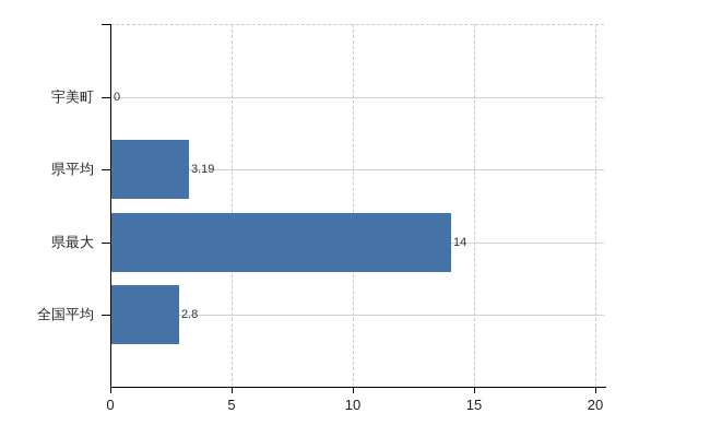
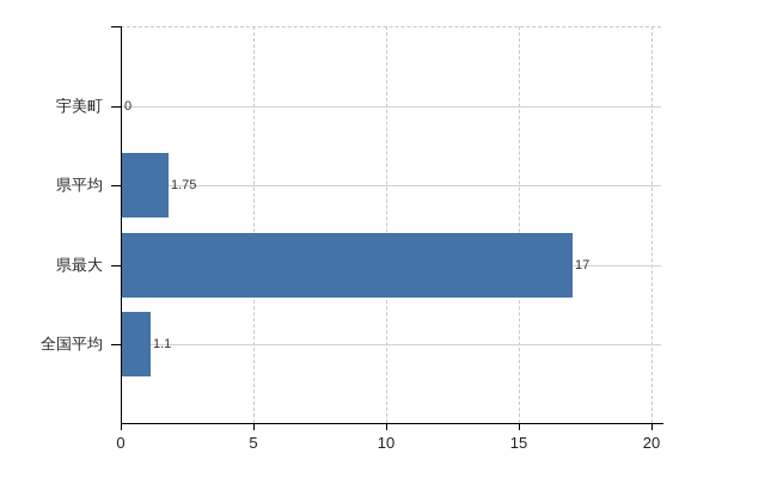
県平均: 3.19 -> 1.75
県最大: 14 -> 17
全国平均: 2.8 -> 1.1
